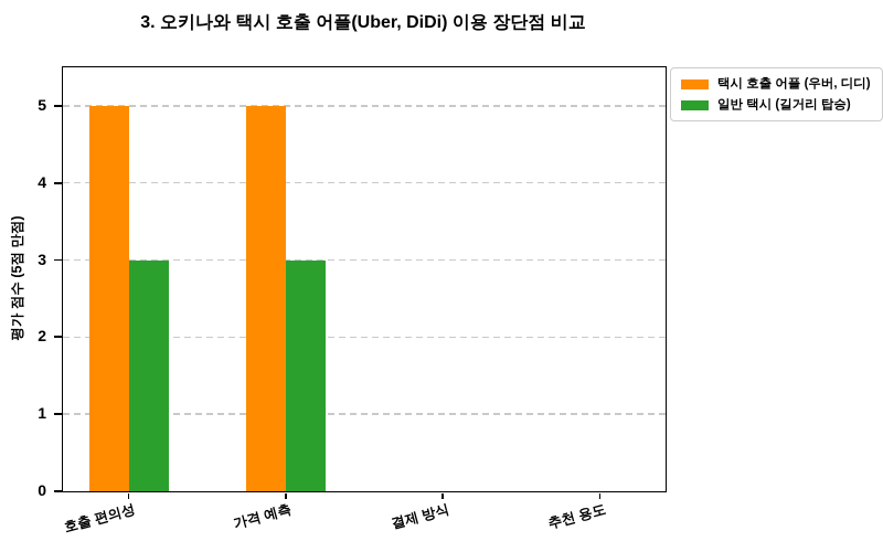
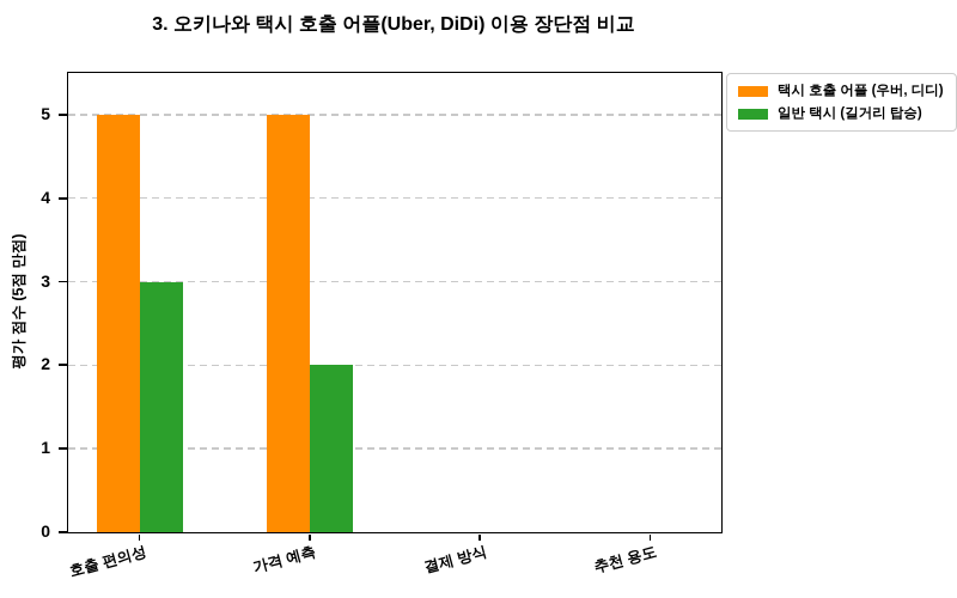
일반 택시 (길거리 탑승)/가격 예측: 3 -> 2
